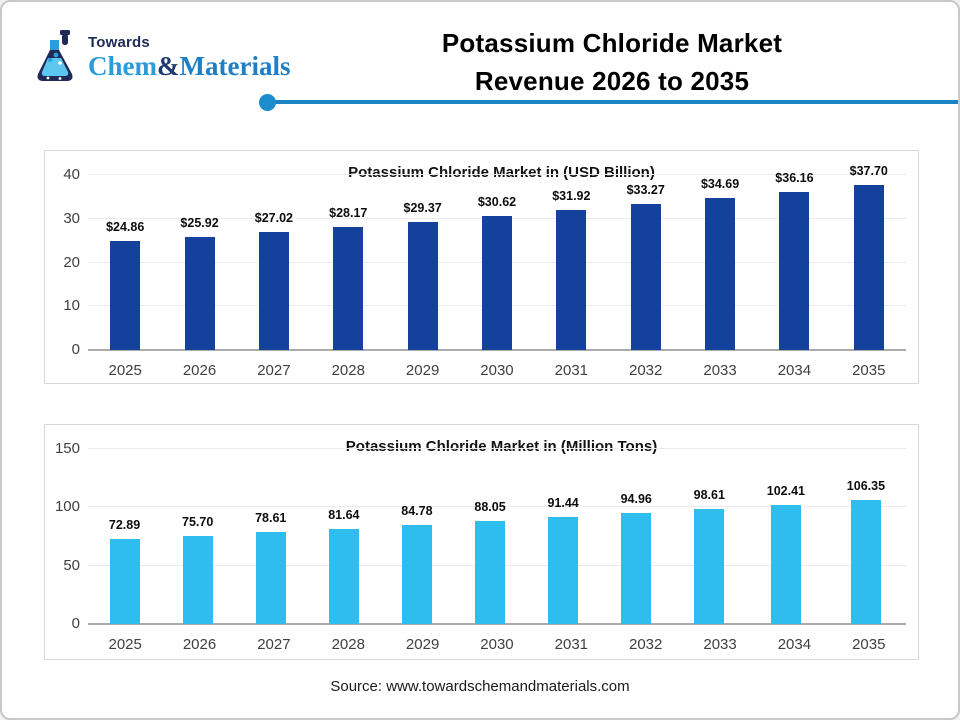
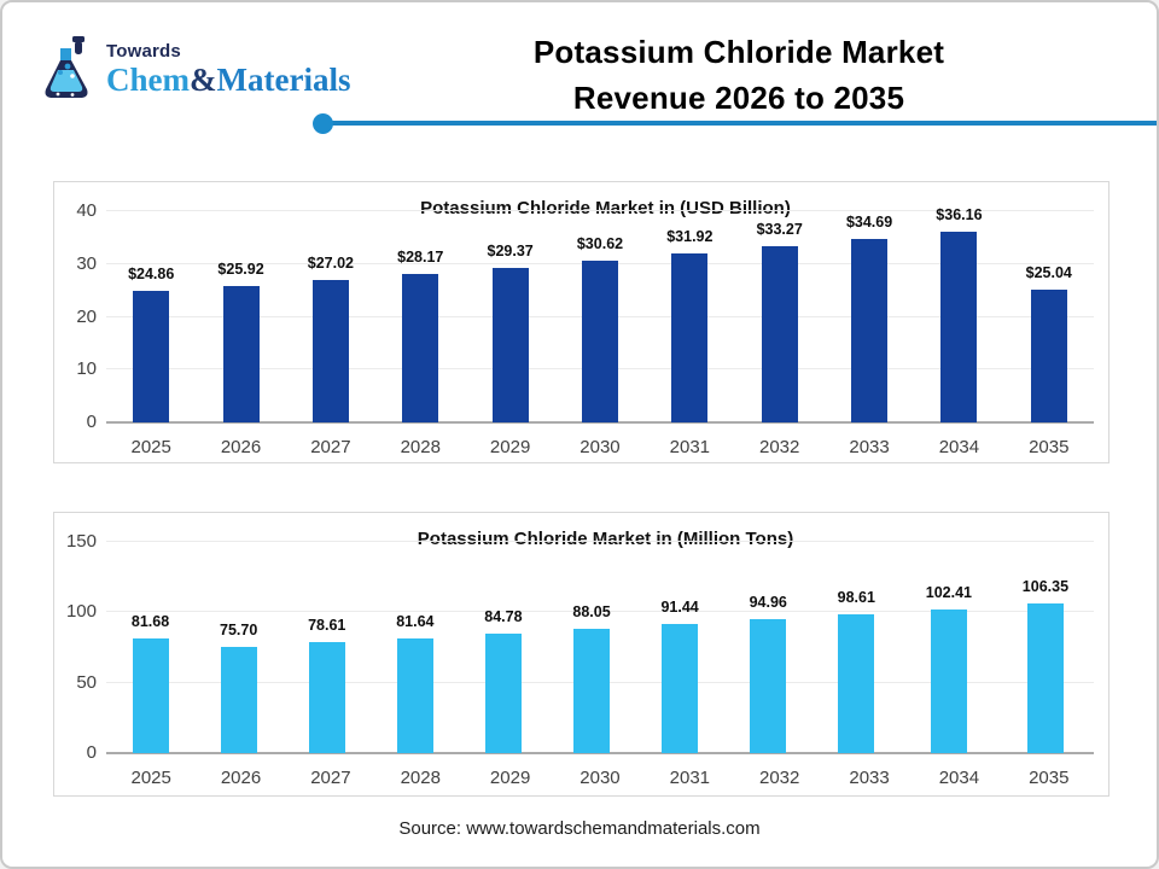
Potassium Chloride Market in (USD Billion)/2035: $37.70 -> $25.04
Potassium Chloride Market in (Million Tons)/2025: 72.89 -> 81.68
